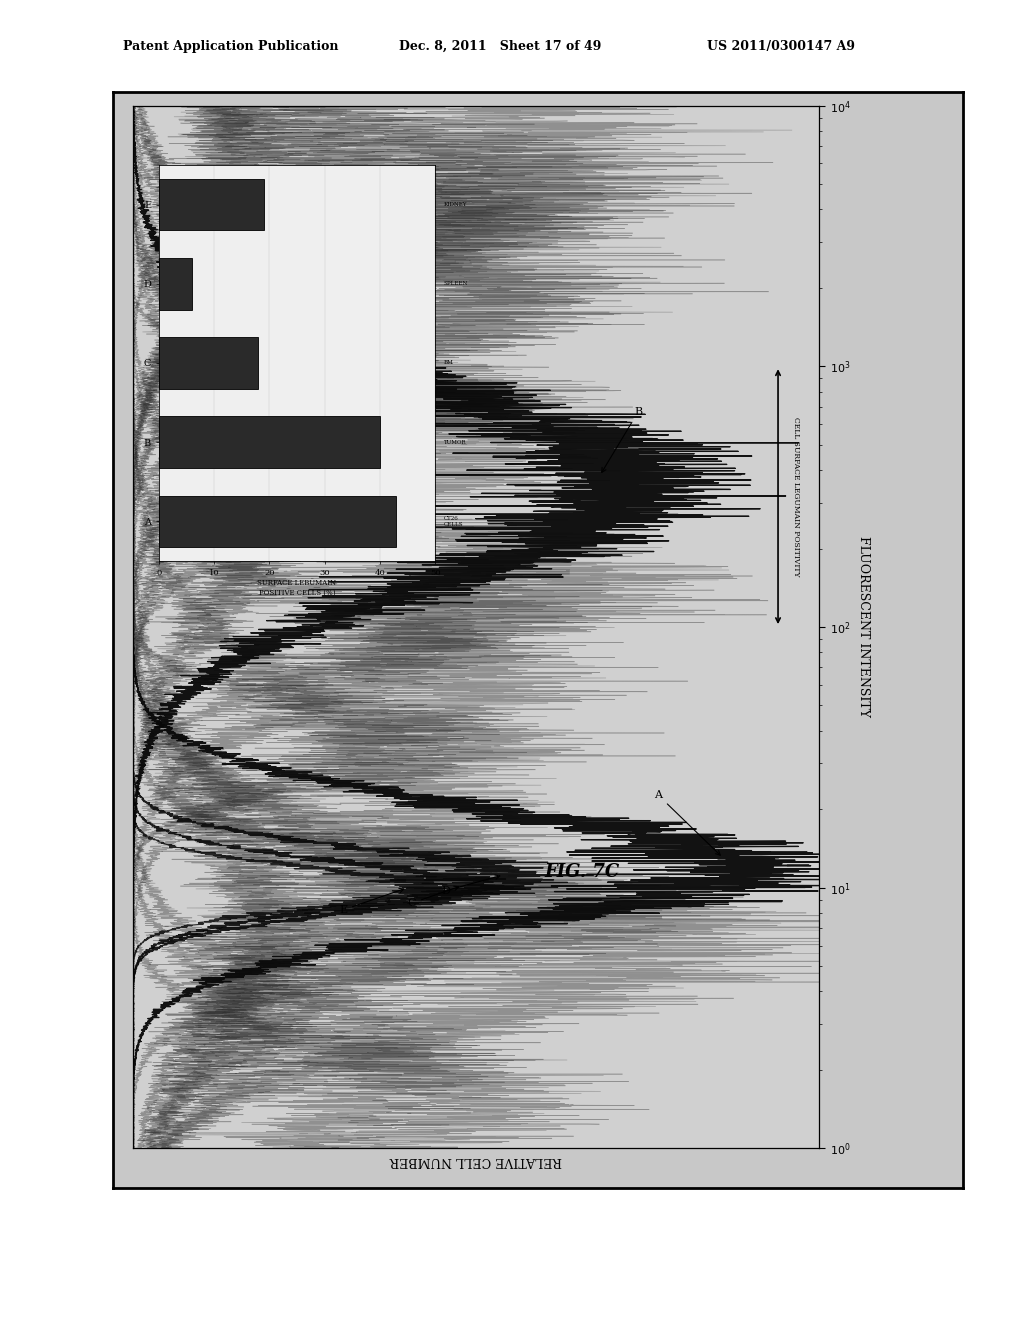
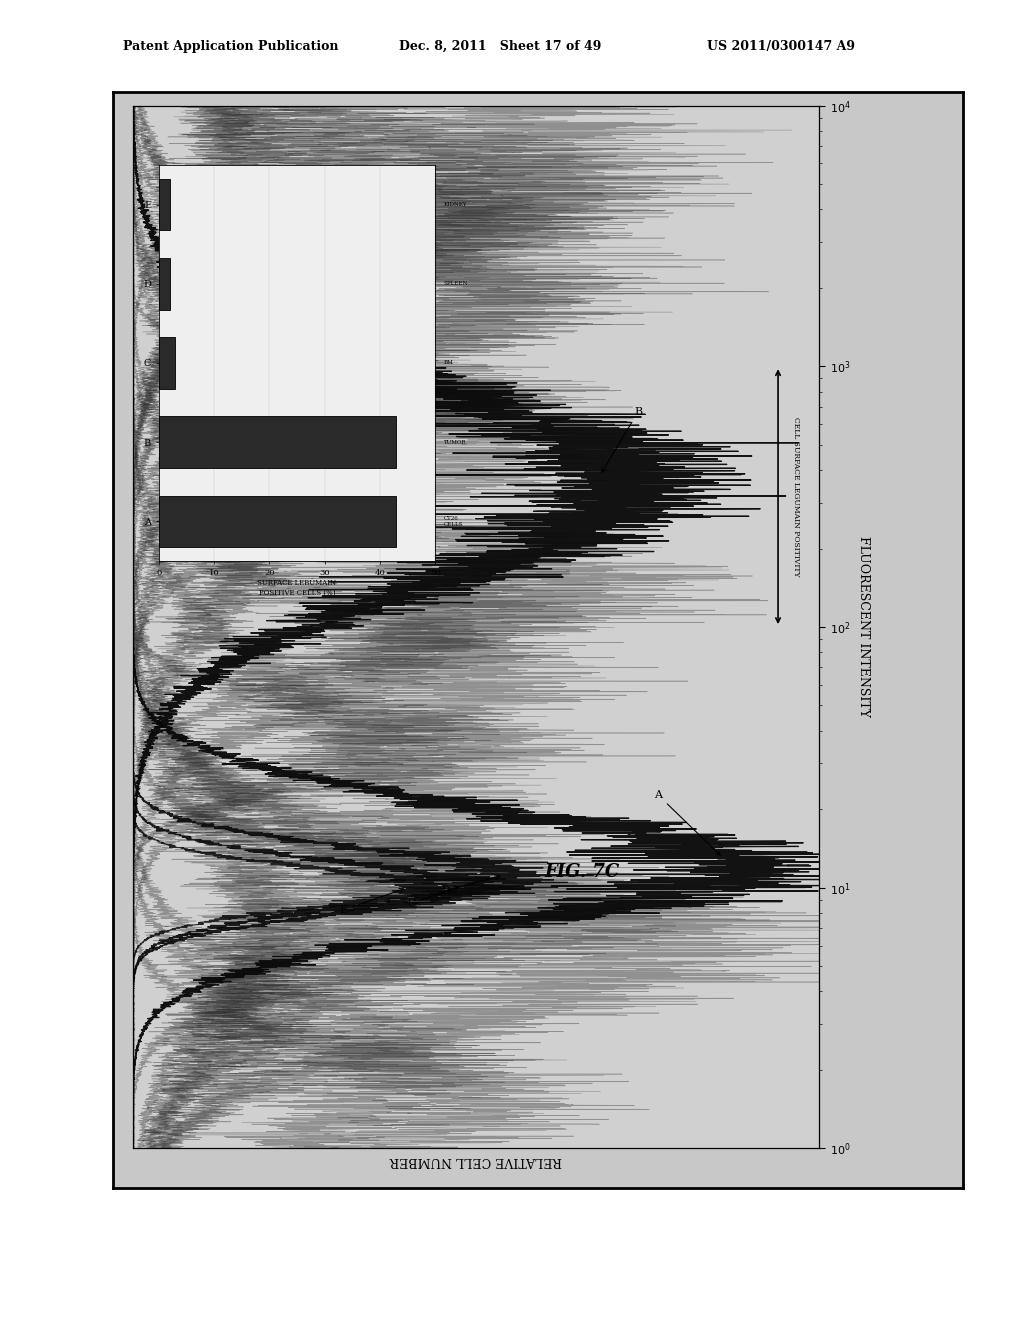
E: 19 -> 2
D: 6 -> 2
C: 18 -> 3
B: 40 -> 43
